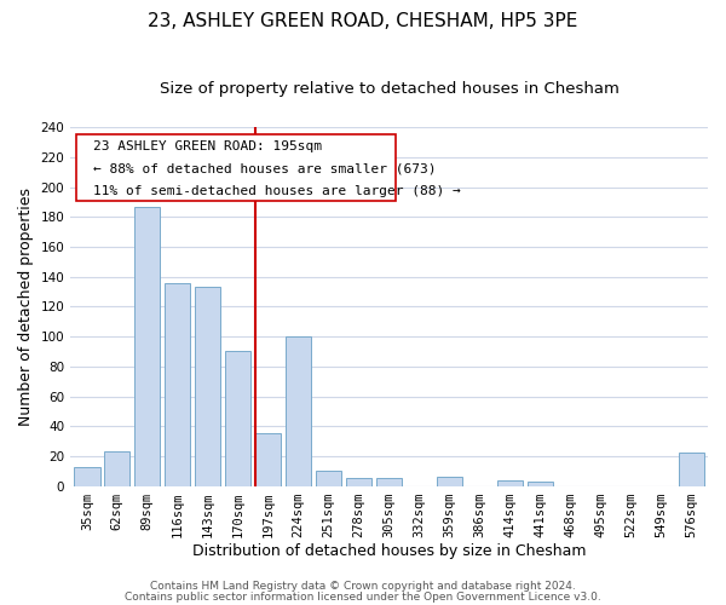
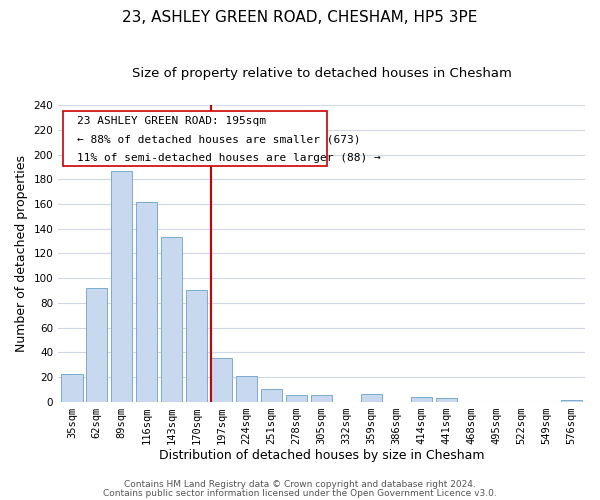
35sqm: 13 -> 22
62sqm: 23 -> 92
116sqm: 136 -> 162
224sqm: 100 -> 21
576sqm: 22 -> 1
